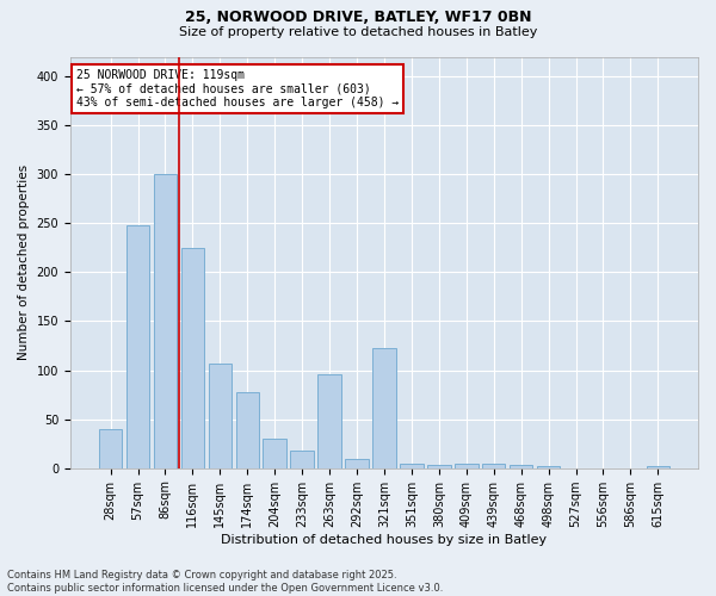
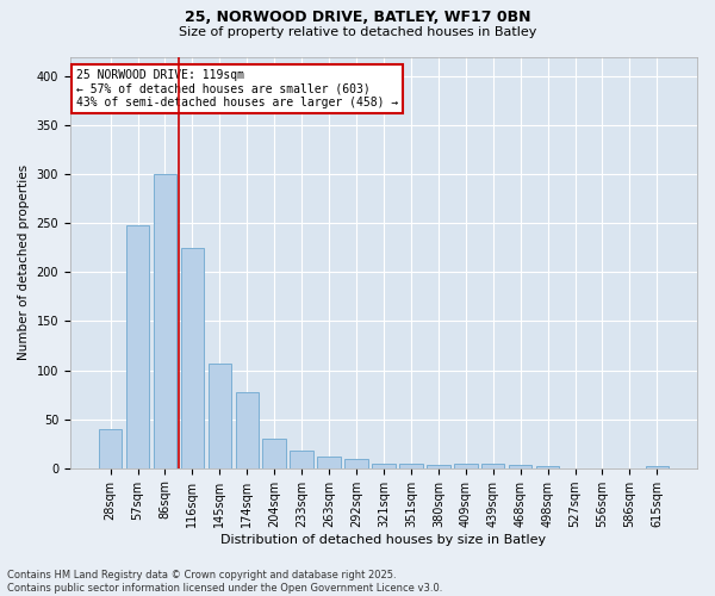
263sqm: 96 -> 12
321sqm: 122 -> 5
